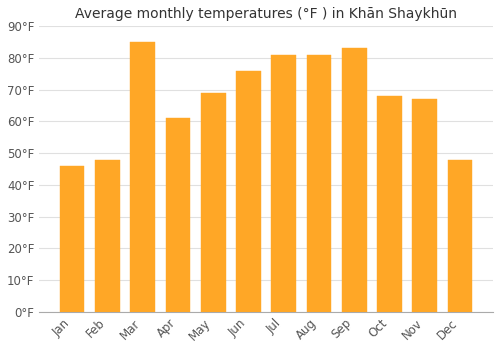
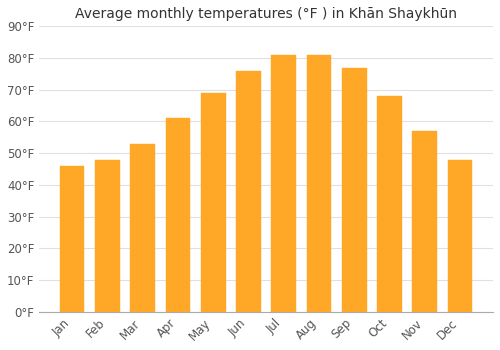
Mar: 85°F -> 53°F
Sep: 83°F -> 77°F
Nov: 67°F -> 57°F
